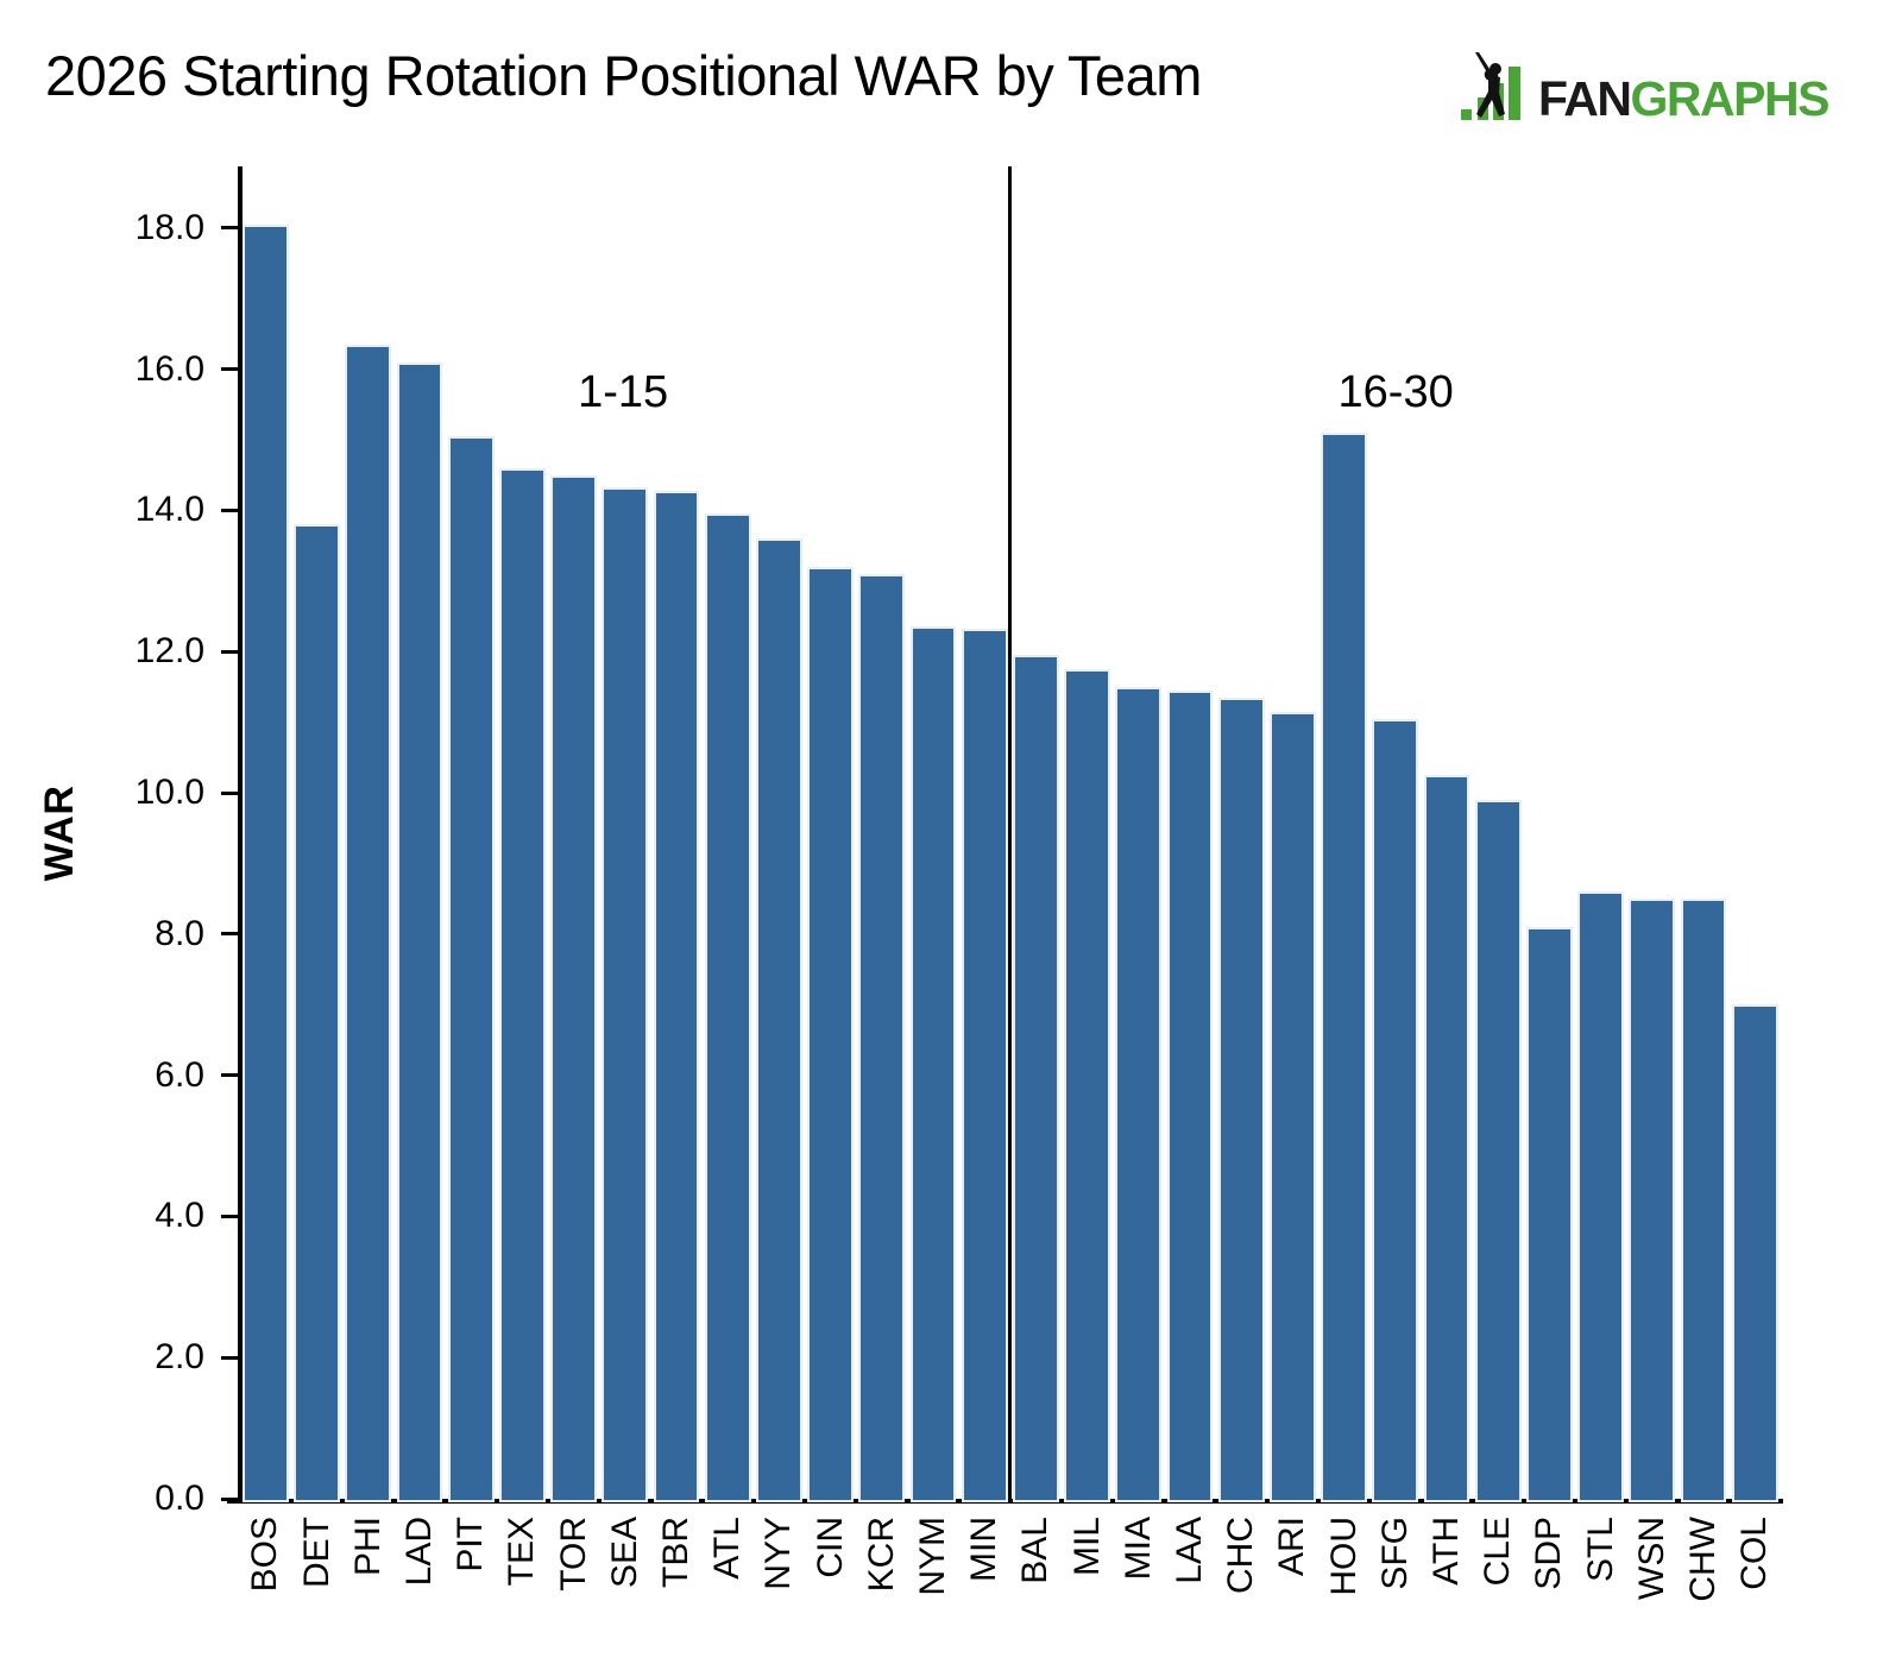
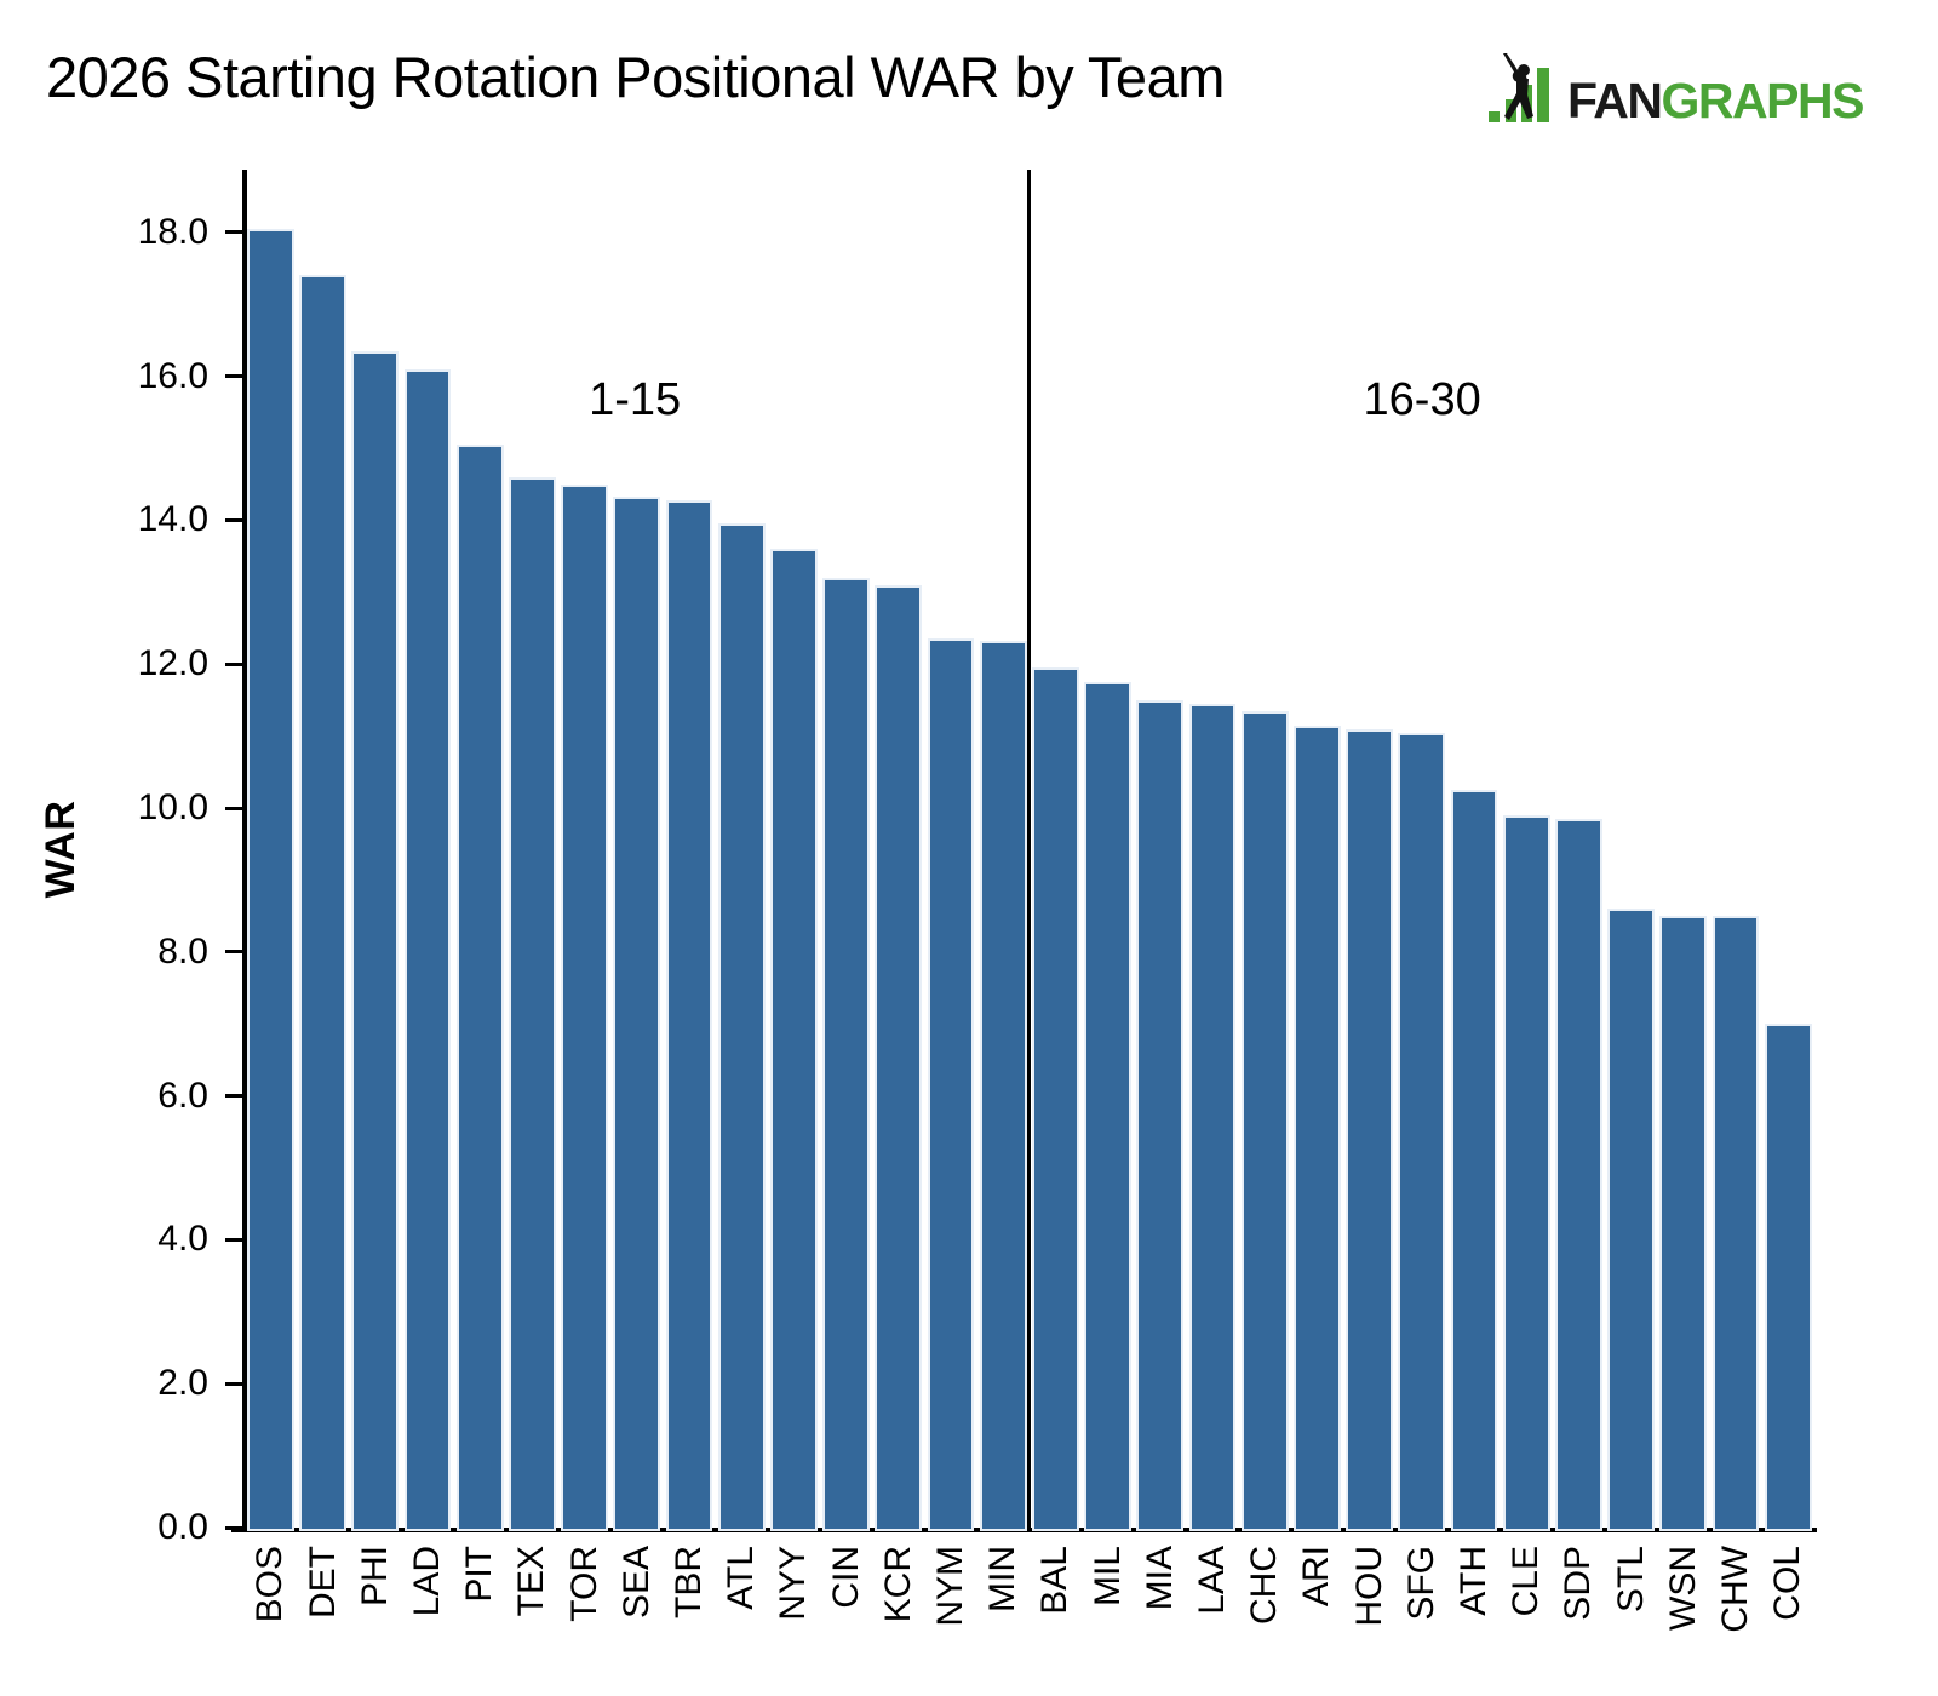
DET: 13.8 -> 17.4
HOU: 15.1 -> 11.1
SDP: 8.1 -> 9.8
